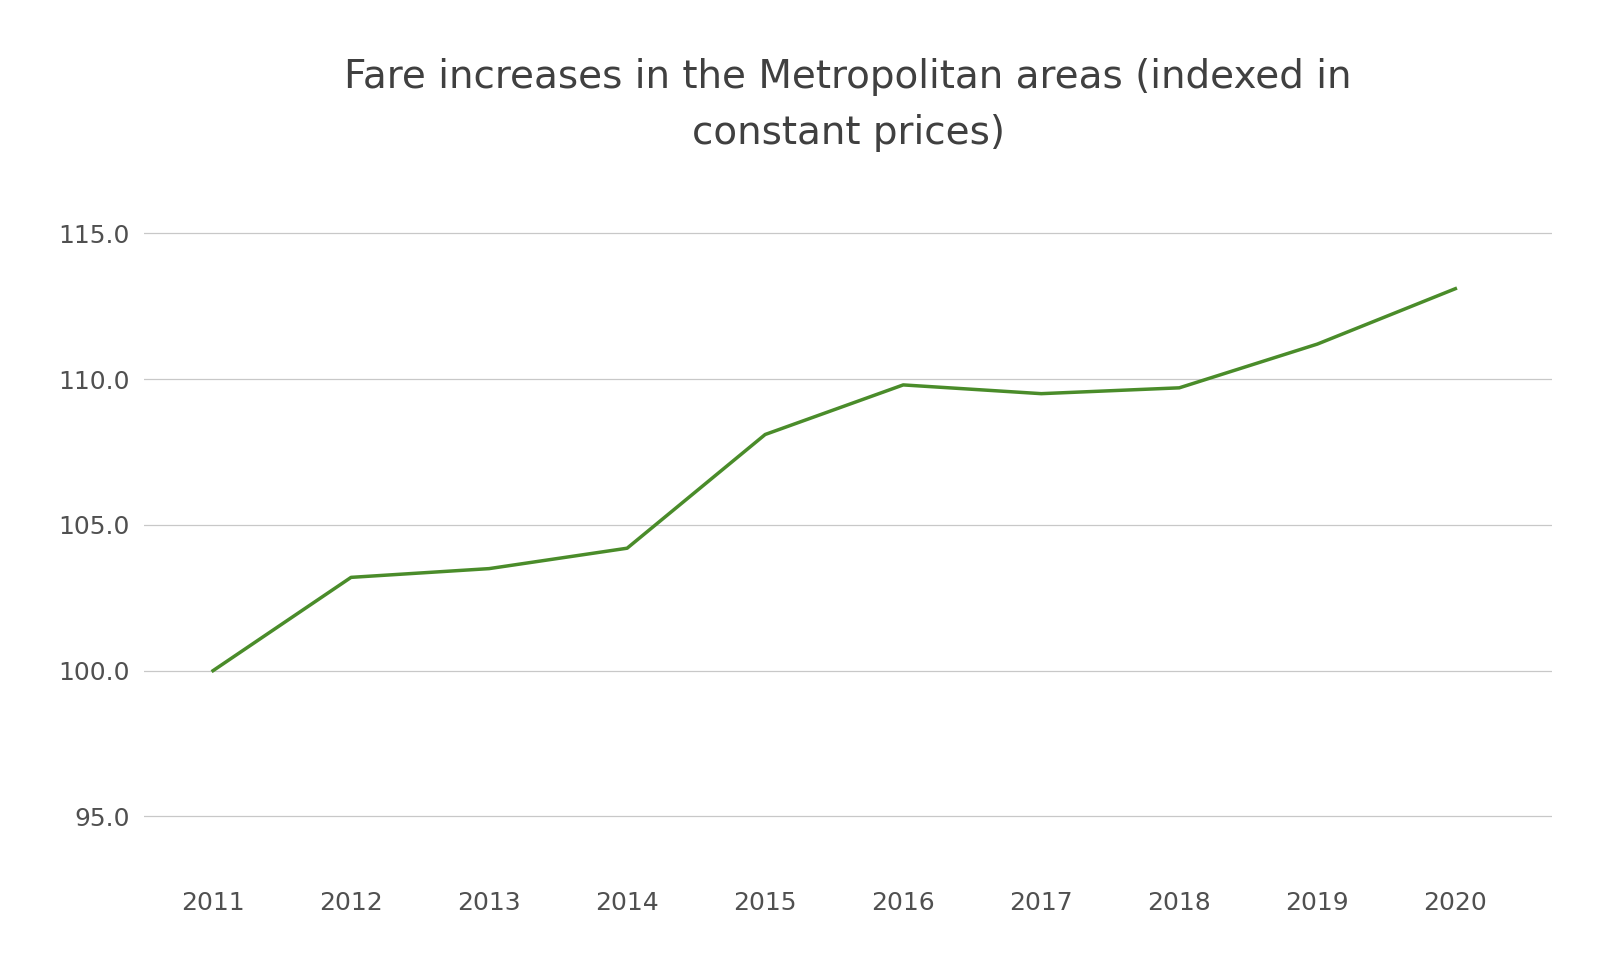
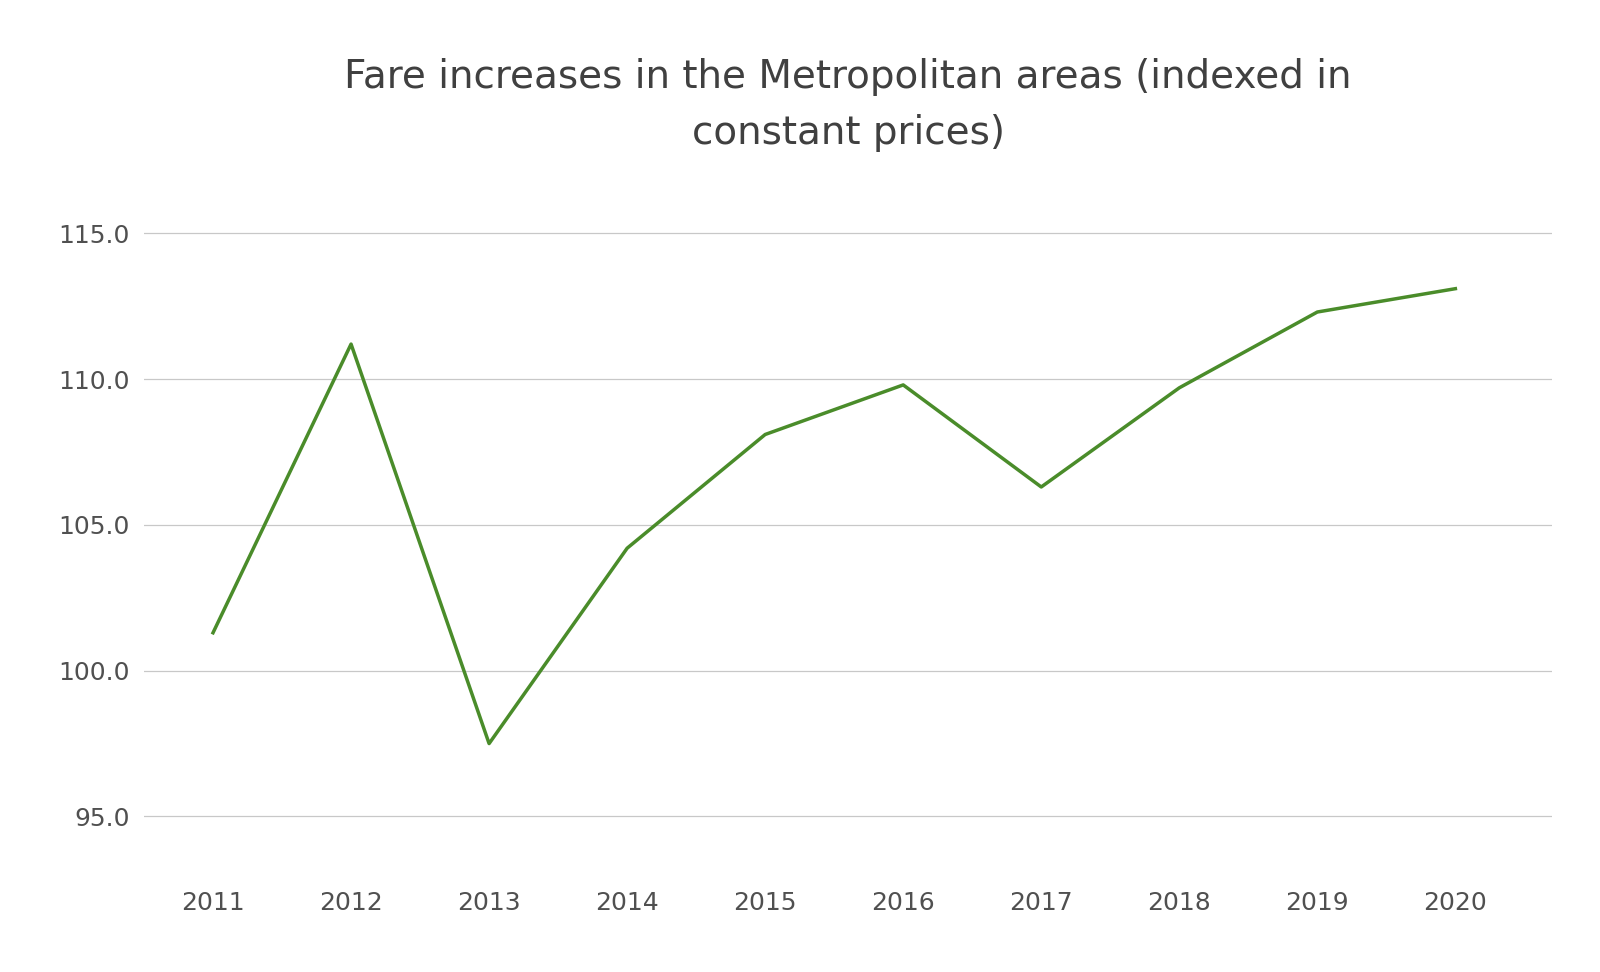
2011: 100.0 -> 101.3
2012: 103.2 -> 111.2
2013: 103.5 -> 97.5
2017: 109.5 -> 106.3
2019: 111.2 -> 112.3
